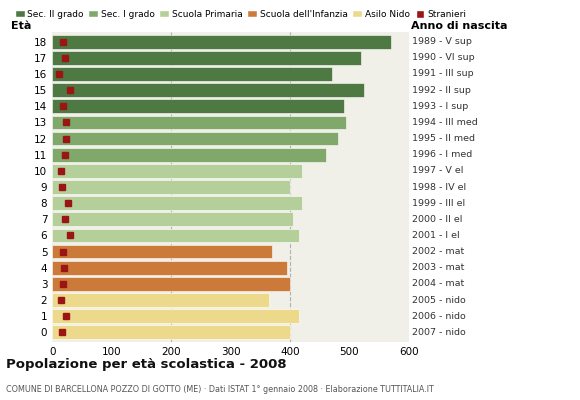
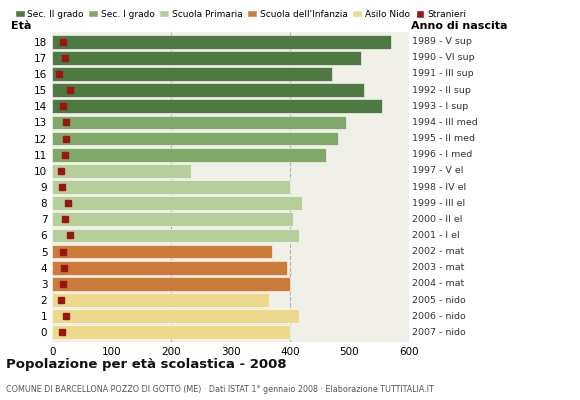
14: 490 -> 554
10: 420 -> 234
